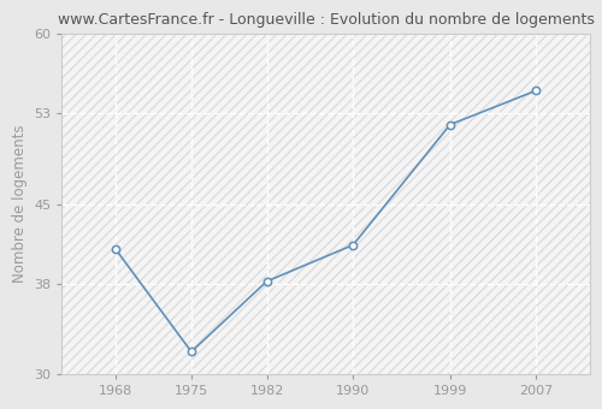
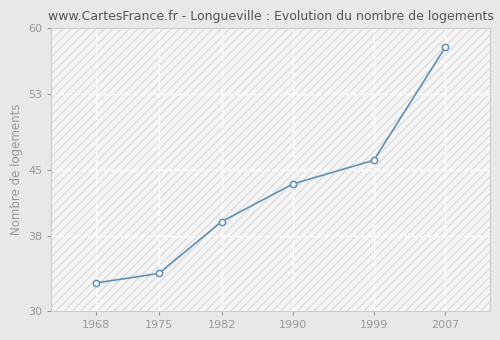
1968: 41.0 -> 33.0
1975: 32.0 -> 34.0
1982: 38.2 -> 39.5
1990: 41.4 -> 43.5
1999: 52.0 -> 46.0
2007: 55.0 -> 58.0
